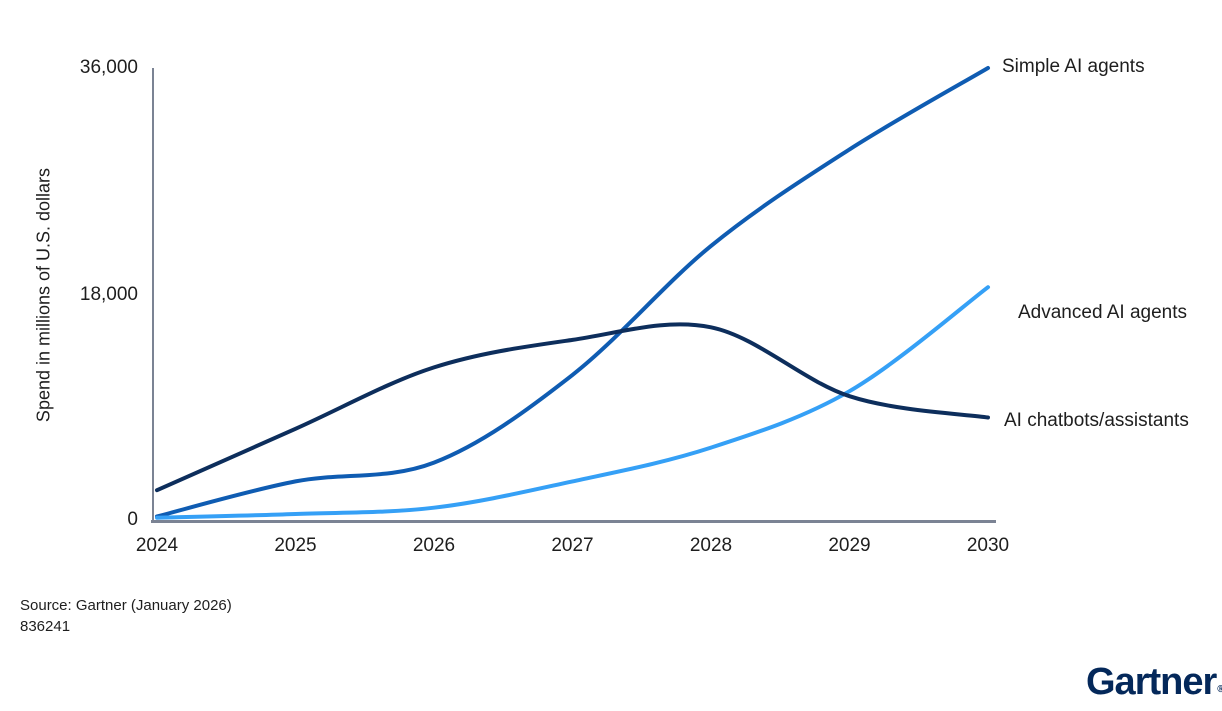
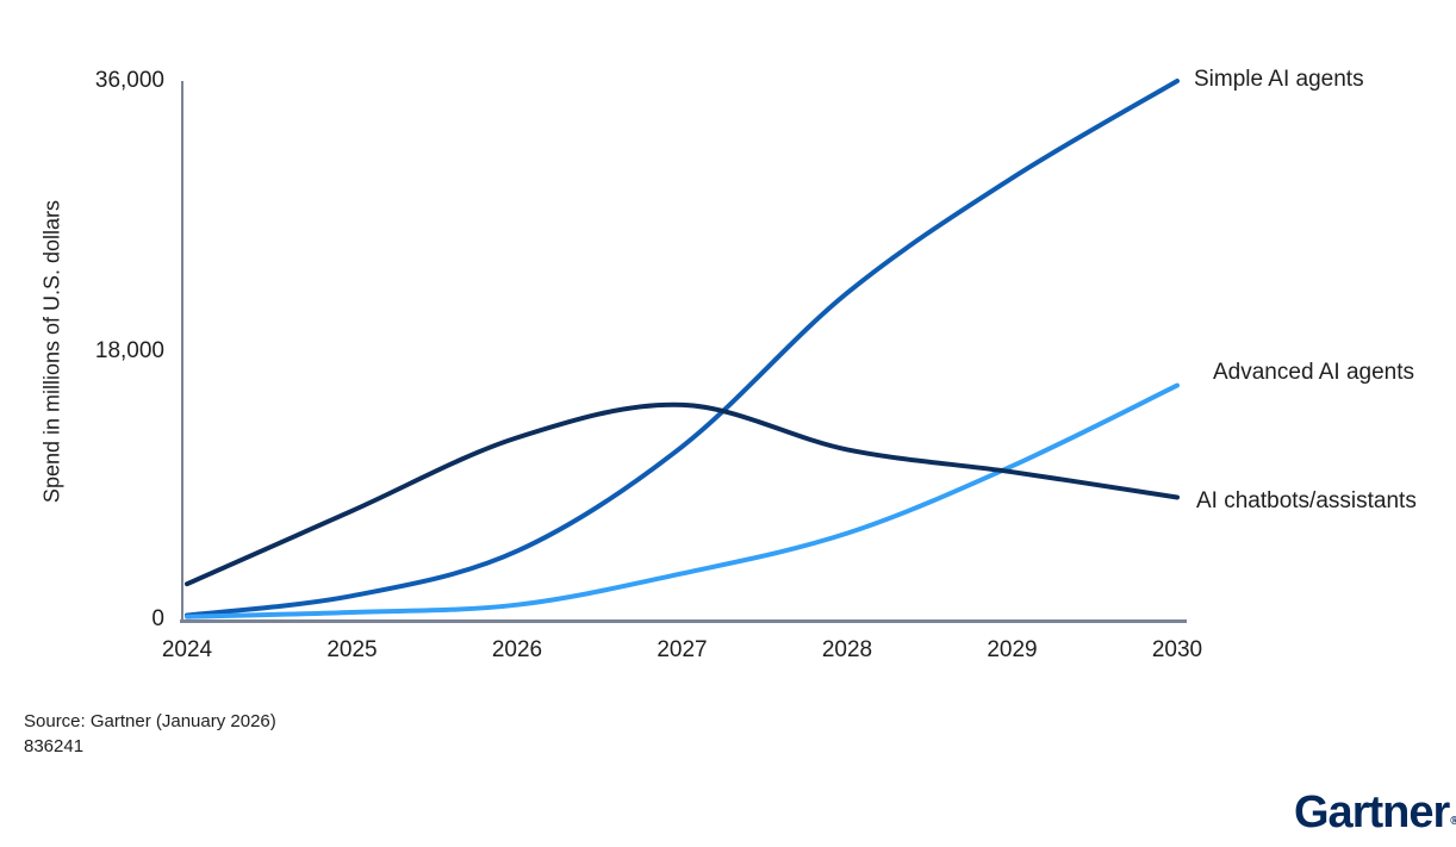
Simple AI agents/2025: 3000 -> 1500
AI chatbots/assistants/2028: 15300 -> 11300
Advanced AI agents/2030: 18500 -> 15600
